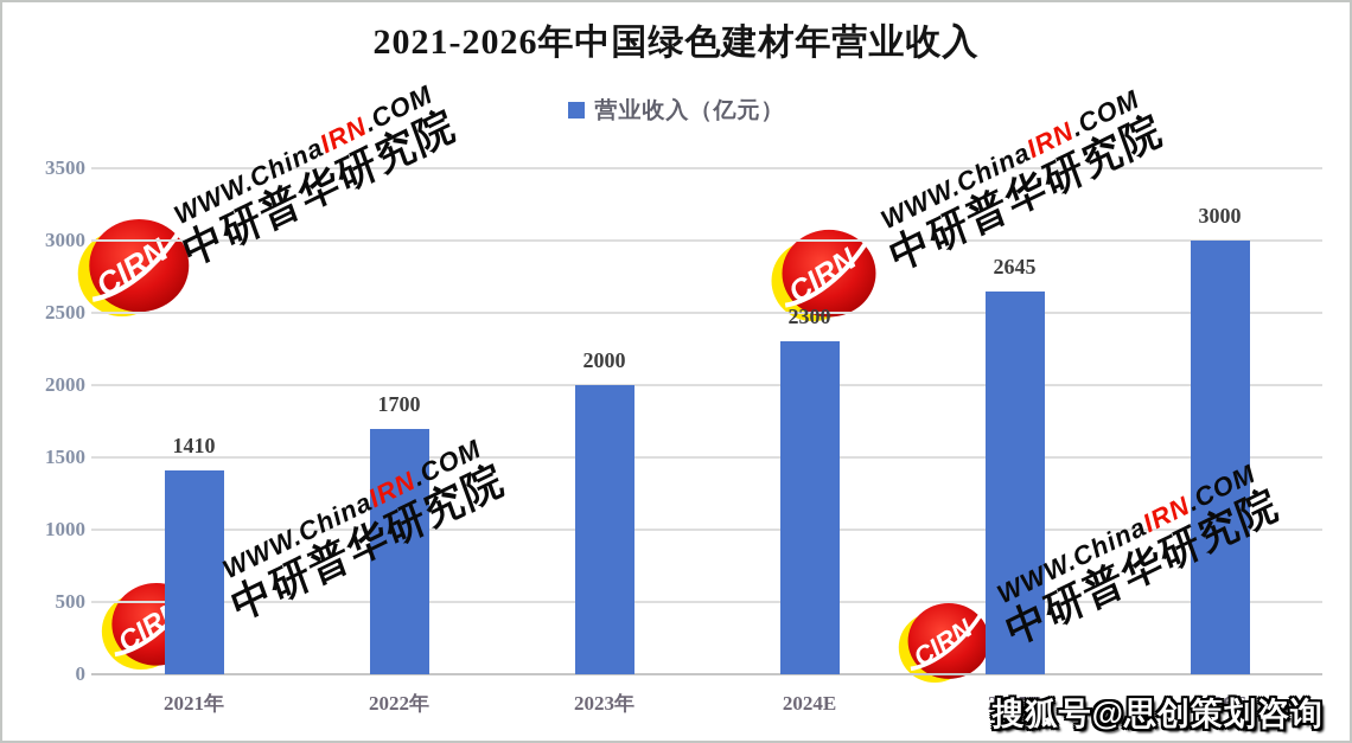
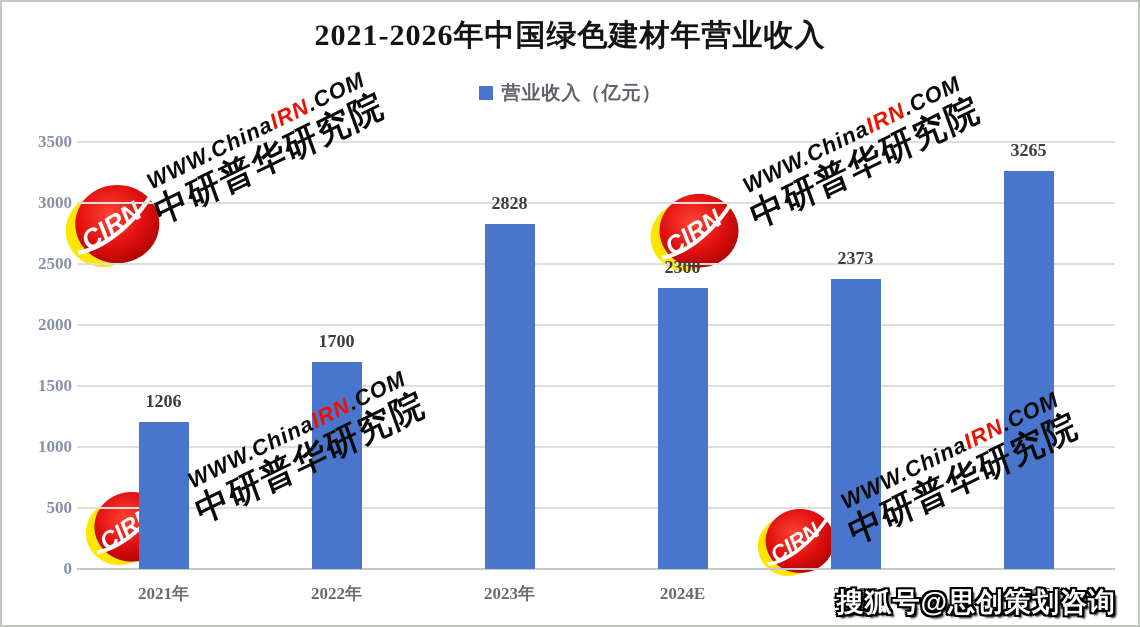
2021年: 1410 -> 1206
2023年: 2000 -> 2828
2025E: 2645 -> 2373
2026E: 3000 -> 3265
